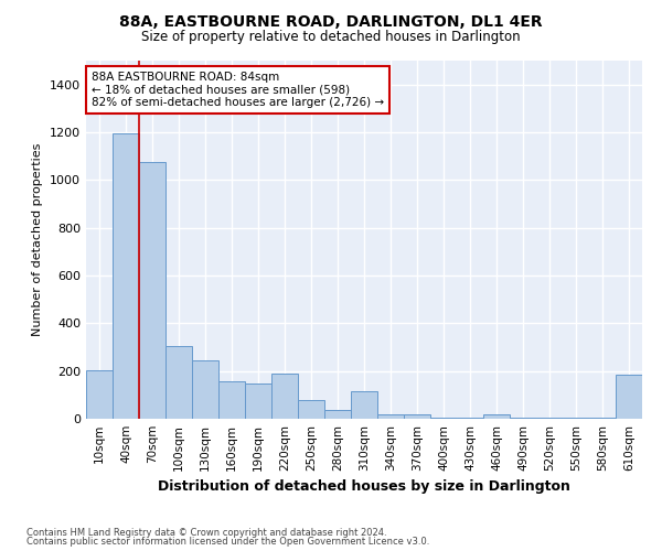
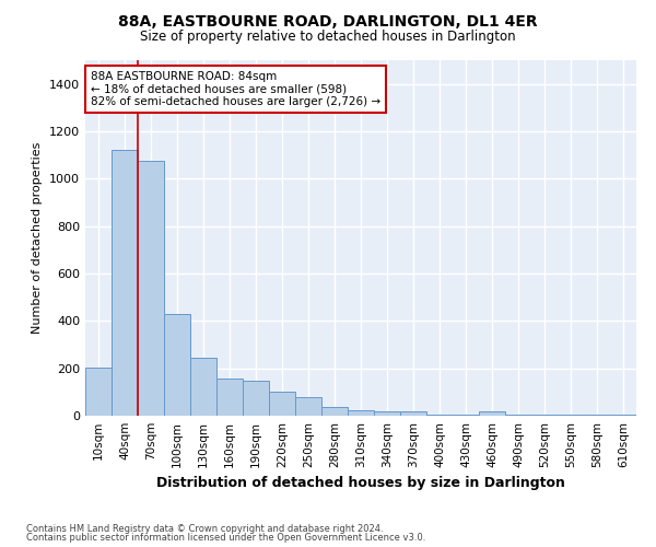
40sqm: 1195 -> 1120
100sqm: 305 -> 430
220sqm: 190 -> 100
310sqm: 115 -> 25
610sqm: 185 -> 5
